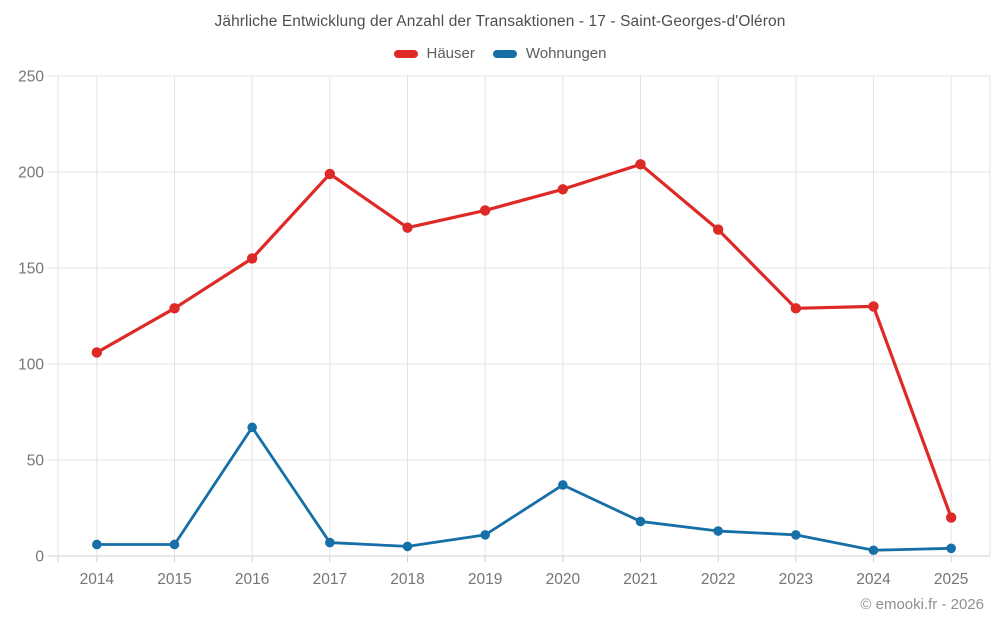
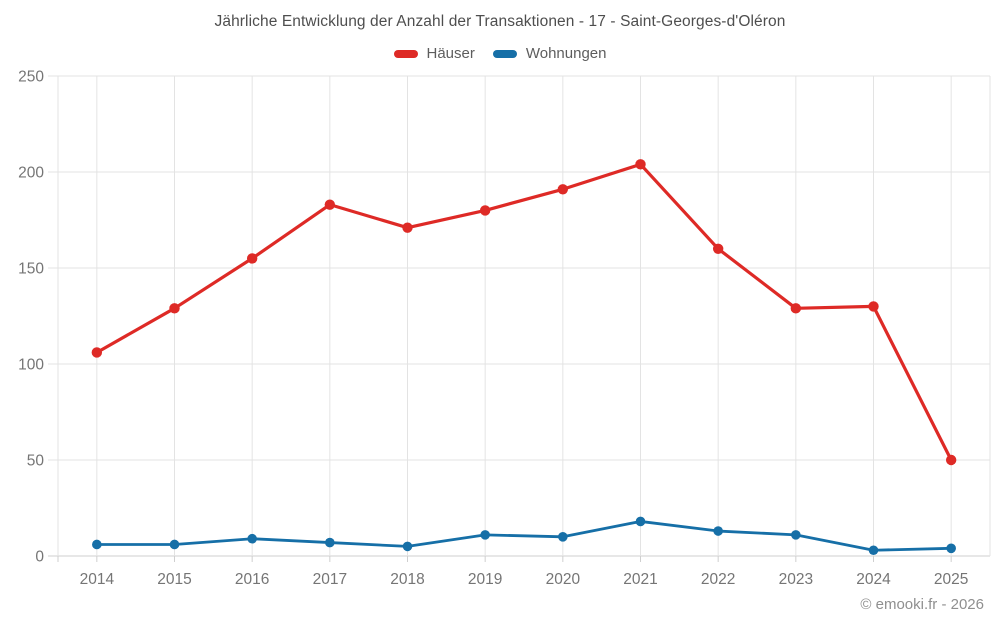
Wohnungen/2016: 67 -> 9
Häuser/2017: 199 -> 183
Wohnungen/2020: 37 -> 10
Häuser/2022: 170 -> 160
Häuser/2025: 20 -> 50
